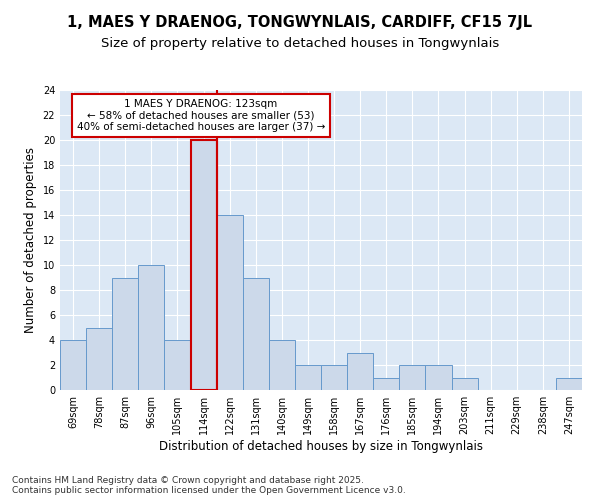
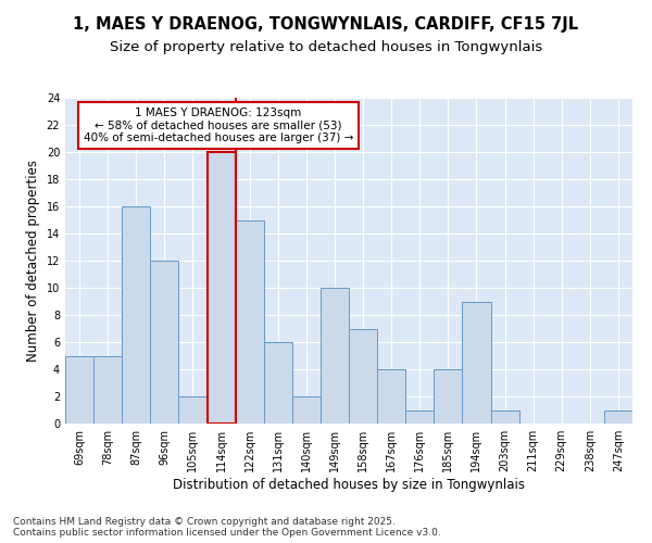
69sqm: 4 -> 5
87sqm: 9 -> 16
96sqm: 10 -> 12
105sqm: 4 -> 2
122sqm: 14 -> 15
131sqm: 9 -> 6
140sqm: 4 -> 2
149sqm: 2 -> 10
158sqm: 2 -> 7
167sqm: 3 -> 4
185sqm: 2 -> 4
194sqm: 2 -> 9
